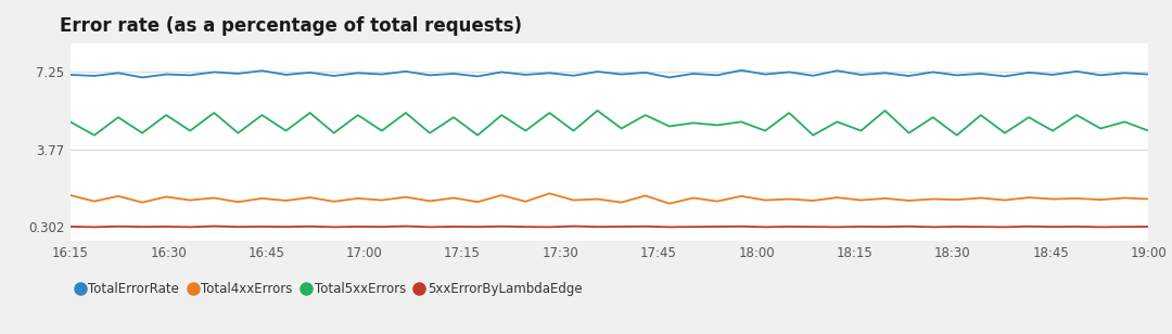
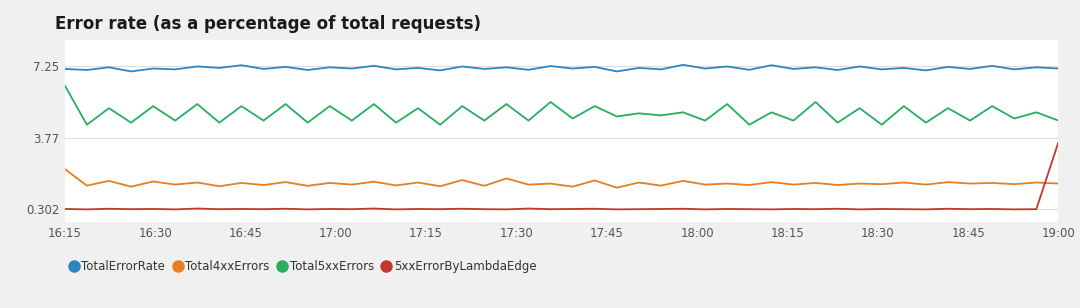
Total4xxErrors/16:15: 1.72 -> 2.25
Total5xxErrors/16:15: 5.00 -> 6.30
5xxErrorByLambdaEdge/19:00: 0.32 -> 3.55
